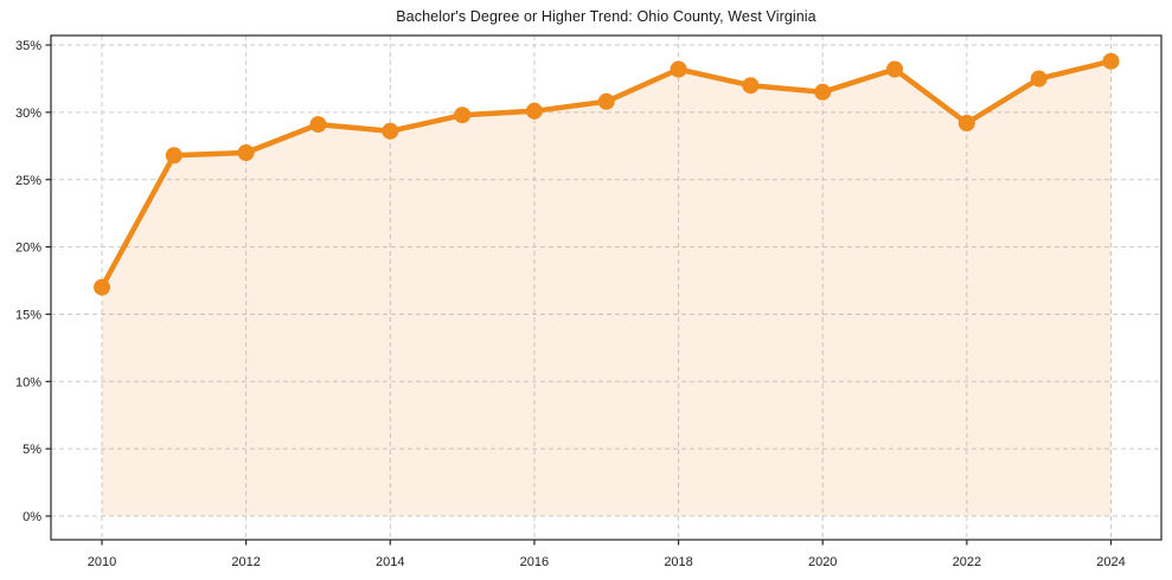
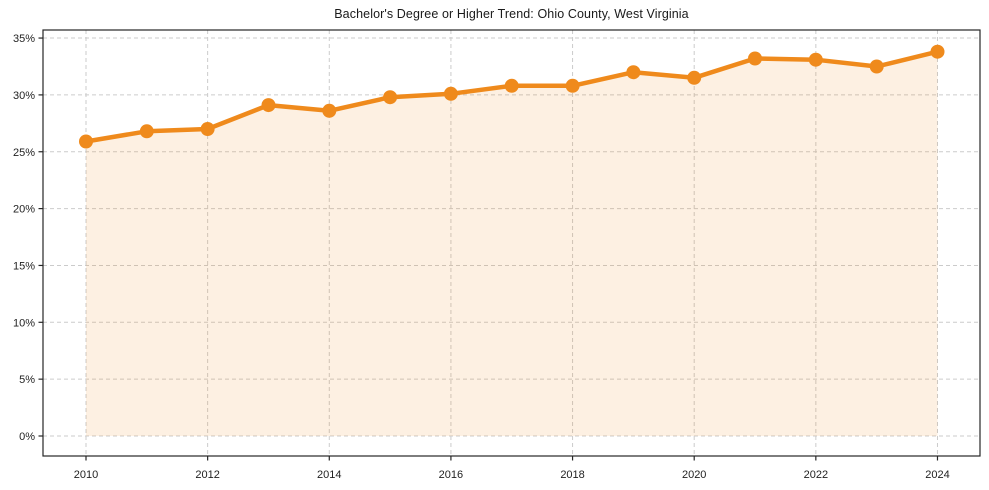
2010: 17.0% -> 25.9%
2018: 33.2% -> 30.8%
2022: 29.2% -> 33.1%
